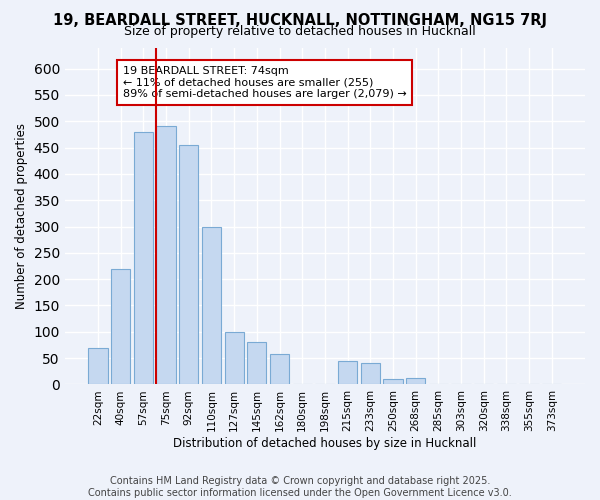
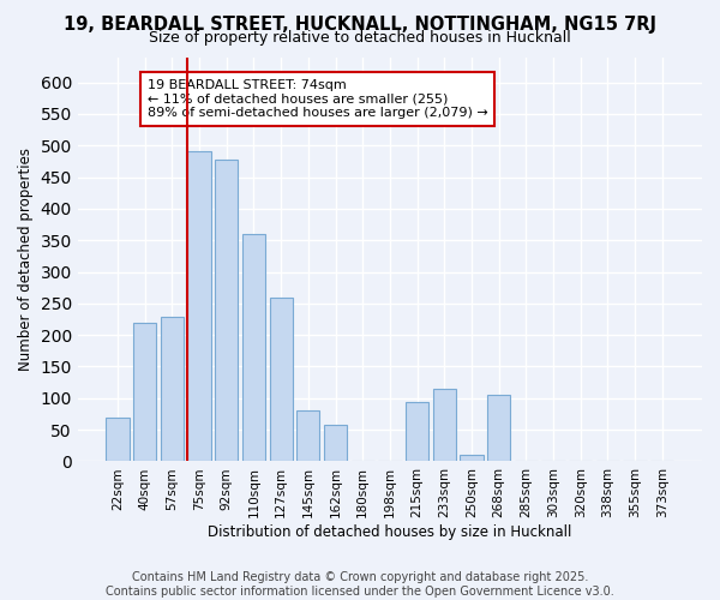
57sqm: 480 -> 228
92sqm: 455 -> 478
110sqm: 300 -> 360
127sqm: 100 -> 260
215sqm: 45 -> 94
233sqm: 40 -> 114
268sqm: 13 -> 106
